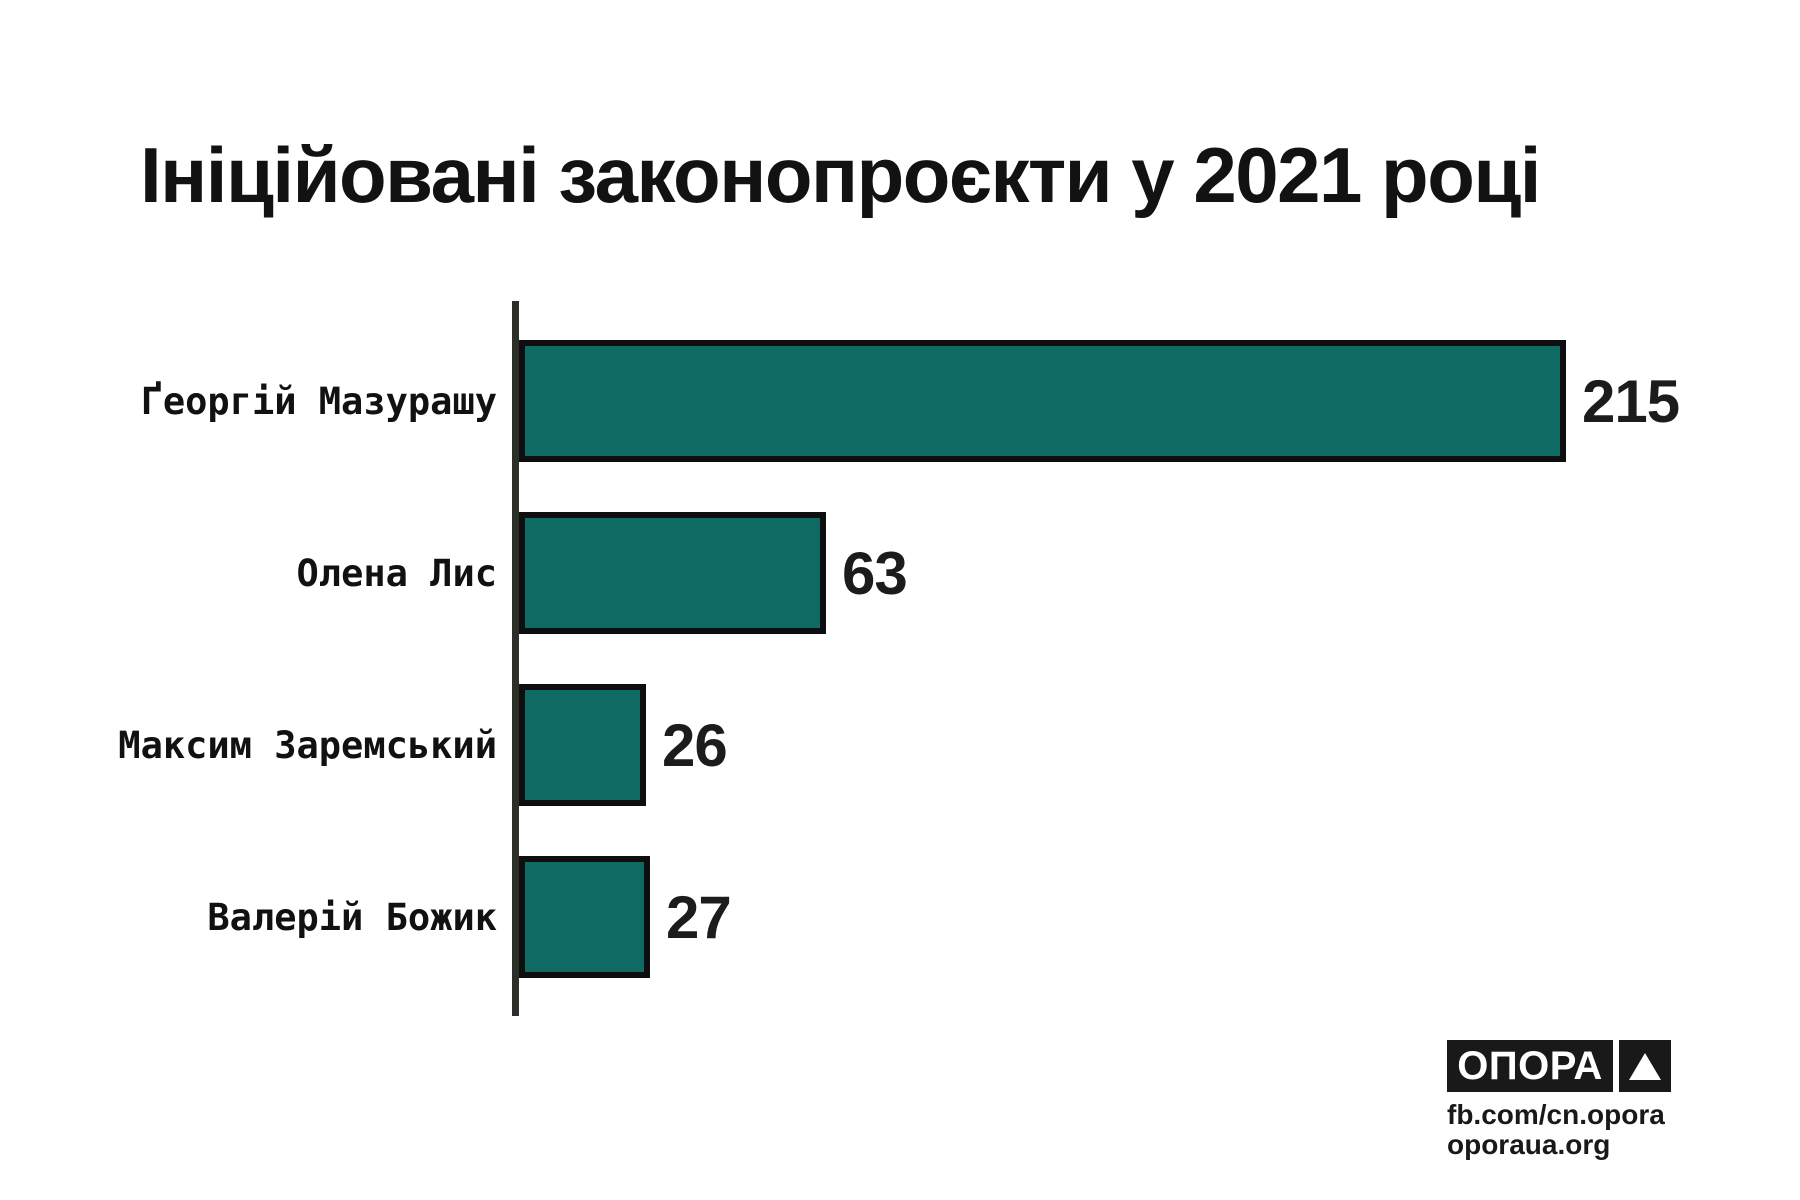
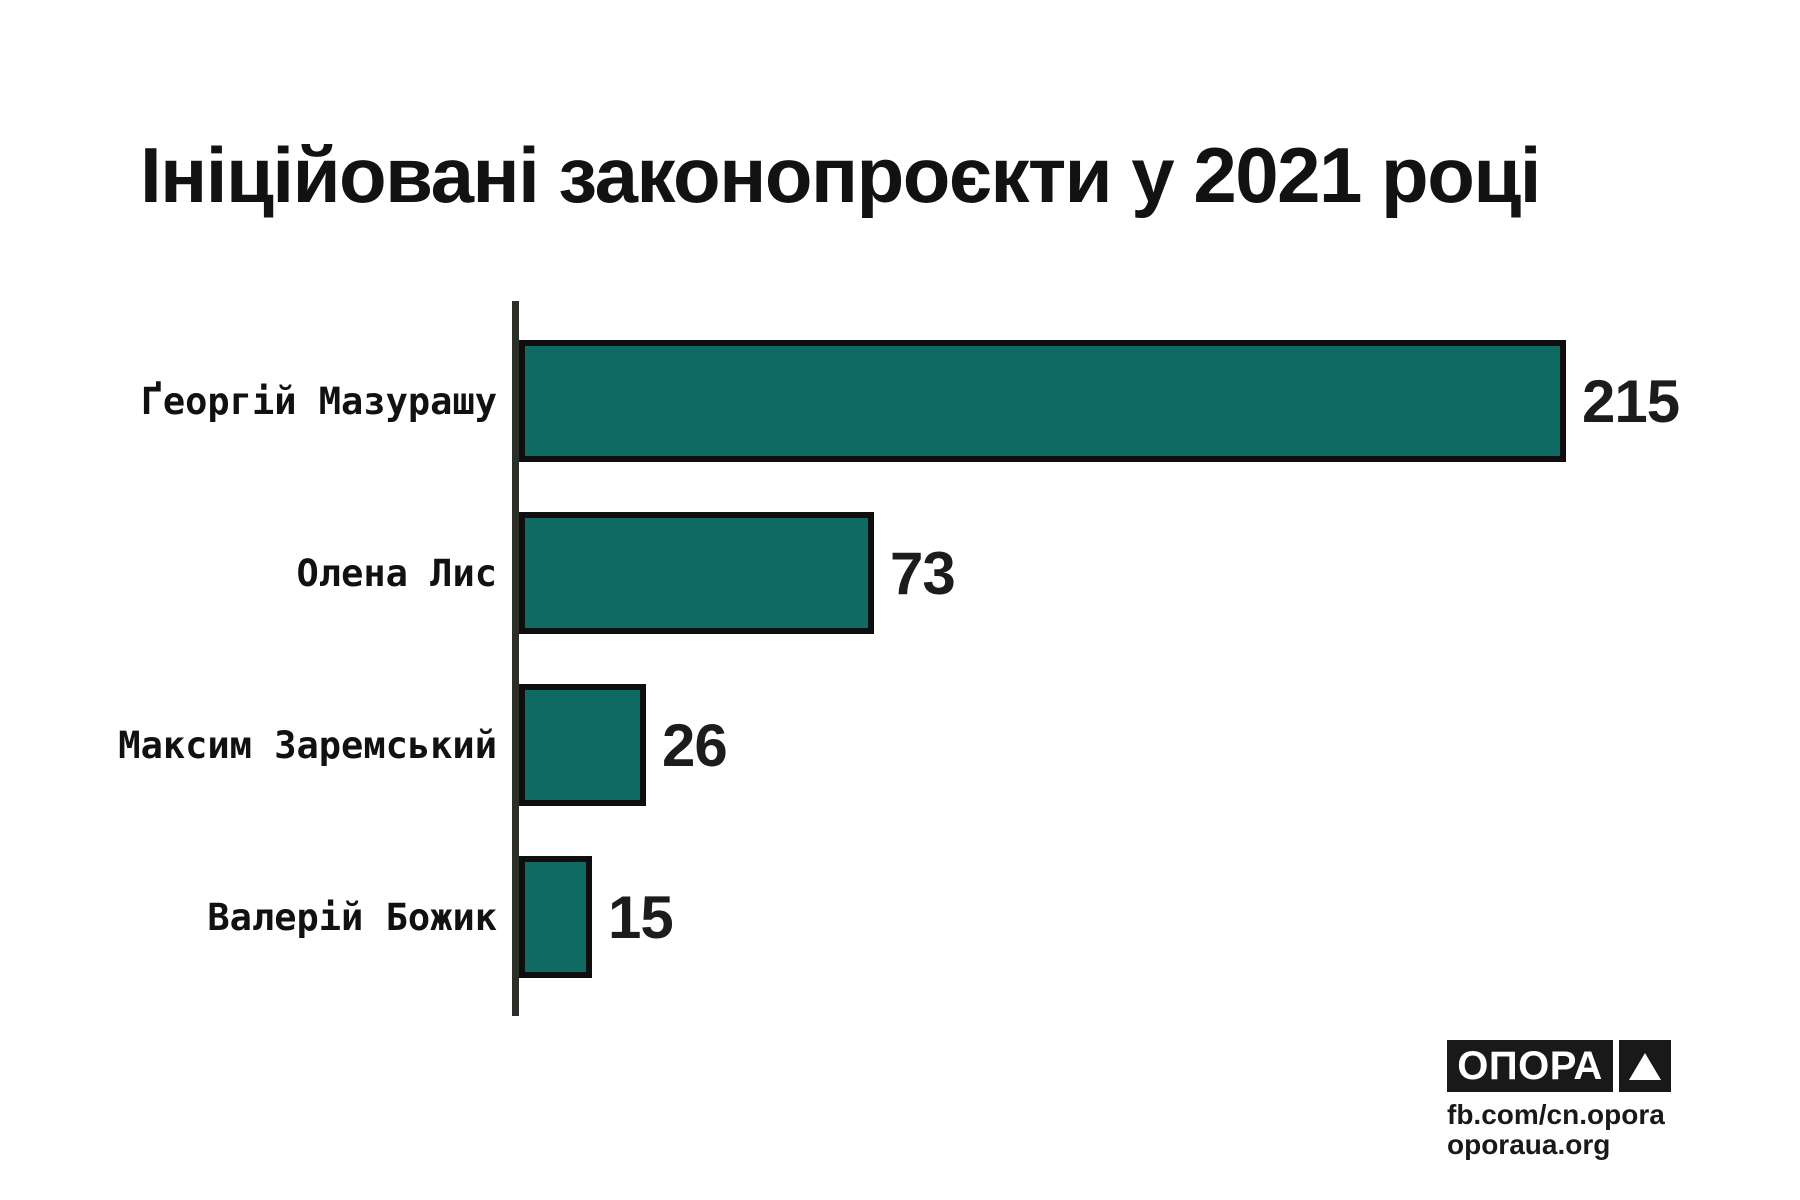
Олена Лис: 63 -> 73
Валерій Божик: 27 -> 15
